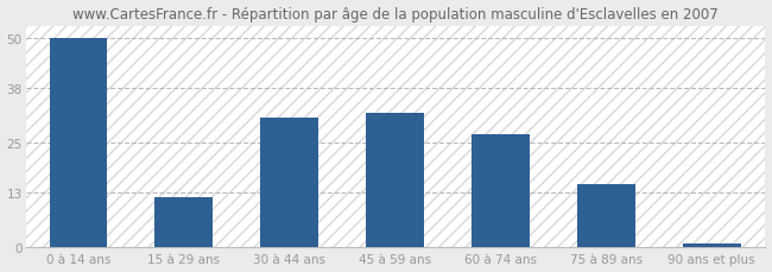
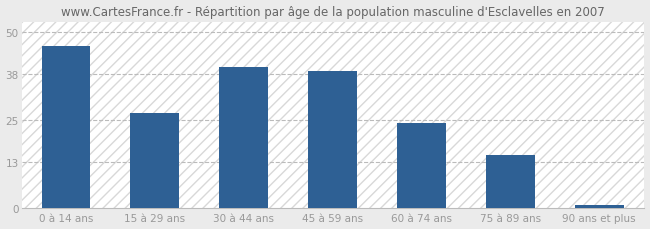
0 à 14 ans: 50.0 -> 46.0
15 à 29 ans: 12.0 -> 27.0
30 à 44 ans: 31.0 -> 40.0
45 à 59 ans: 32.0 -> 39.0
60 à 74 ans: 27.0 -> 24.0
